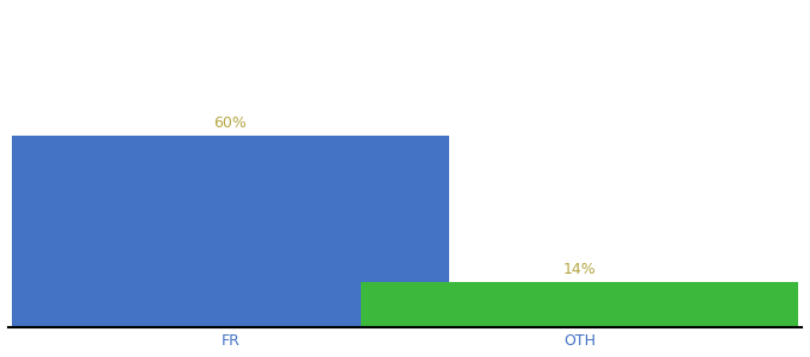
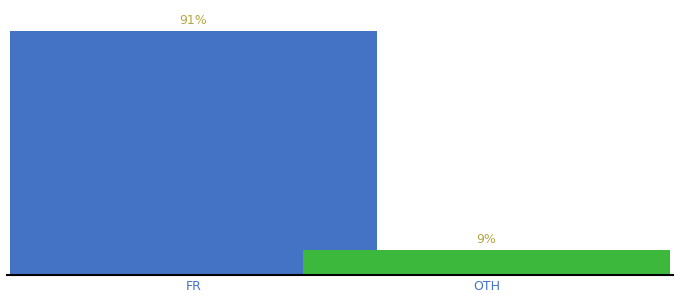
FR: 60% -> 91%
OTH: 14% -> 9%
